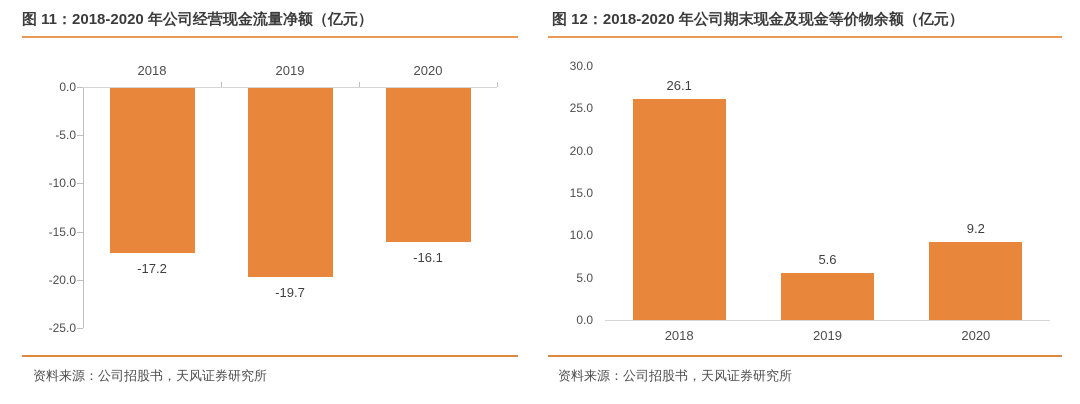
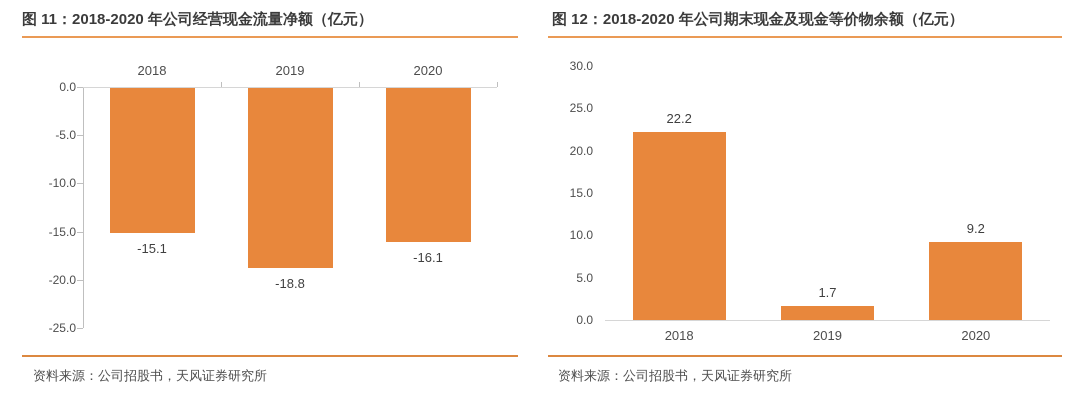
图 11：2018-2020 年公司经营现金流量净额（亿元）/2018: -17.2 -> -15.1
图 11：2018-2020 年公司经营现金流量净额（亿元）/2019: -19.7 -> -18.8
图 12：2018-2020 年公司期末现金及现金等价物余额（亿元）/2018: 26.1 -> 22.2
图 12：2018-2020 年公司期末现金及现金等价物余额（亿元）/2019: 5.6 -> 1.7
